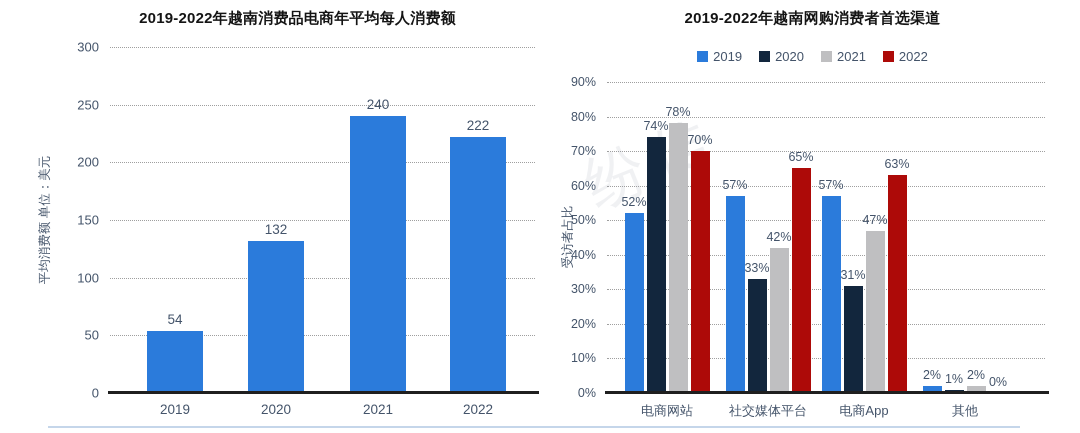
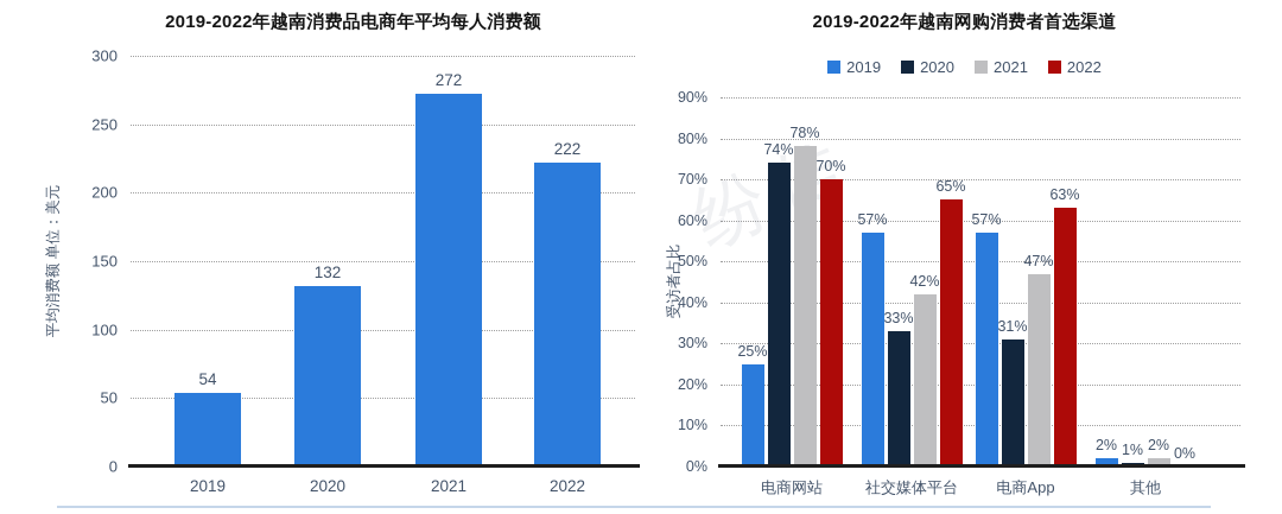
2019-2022年越南消费品电商年平均每人消费额/2021: 240 -> 272
2019-2022年越南网购消费者首选渠道/2019/电商网站: 52% -> 25%
